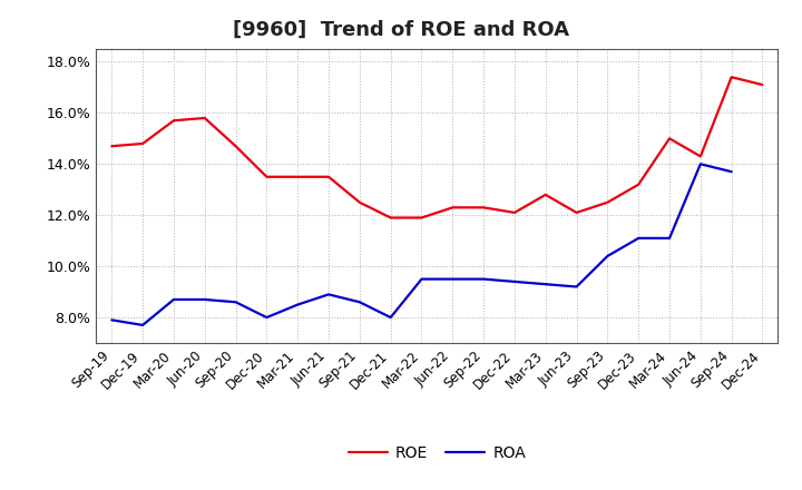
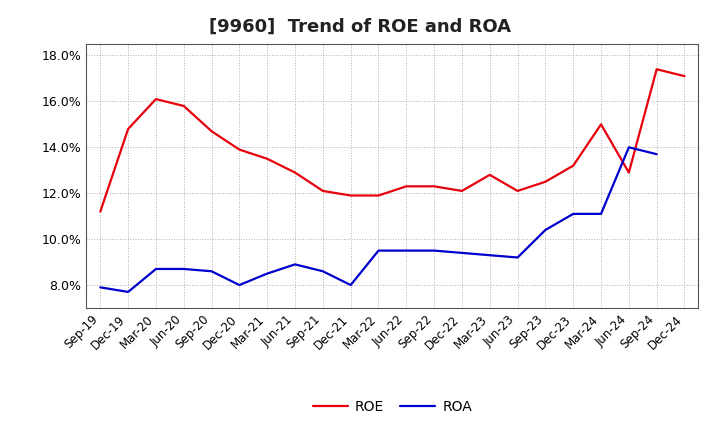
ROE/Sep-19: 14.7% -> 11.2%
ROE/Mar-20: 15.7% -> 16.1%
ROE/Dec-20: 13.5% -> 13.9%
ROE/Jun-21: 13.5% -> 12.9%
ROE/Sep-21: 12.5% -> 12.1%
ROE/Jun-24: 14.3% -> 12.9%
